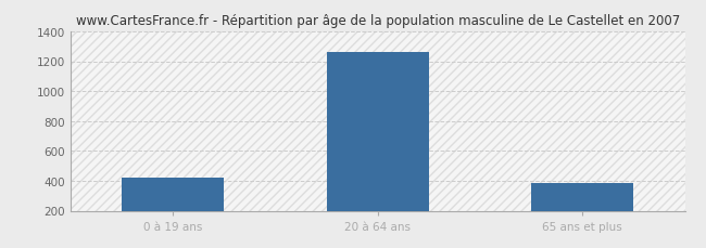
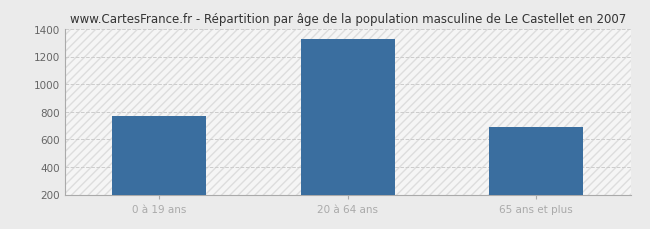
0 à 19 ans: 420 -> 770
20 à 64 ans: 1260 -> 1330
65 ans et plus: 380 -> 690
